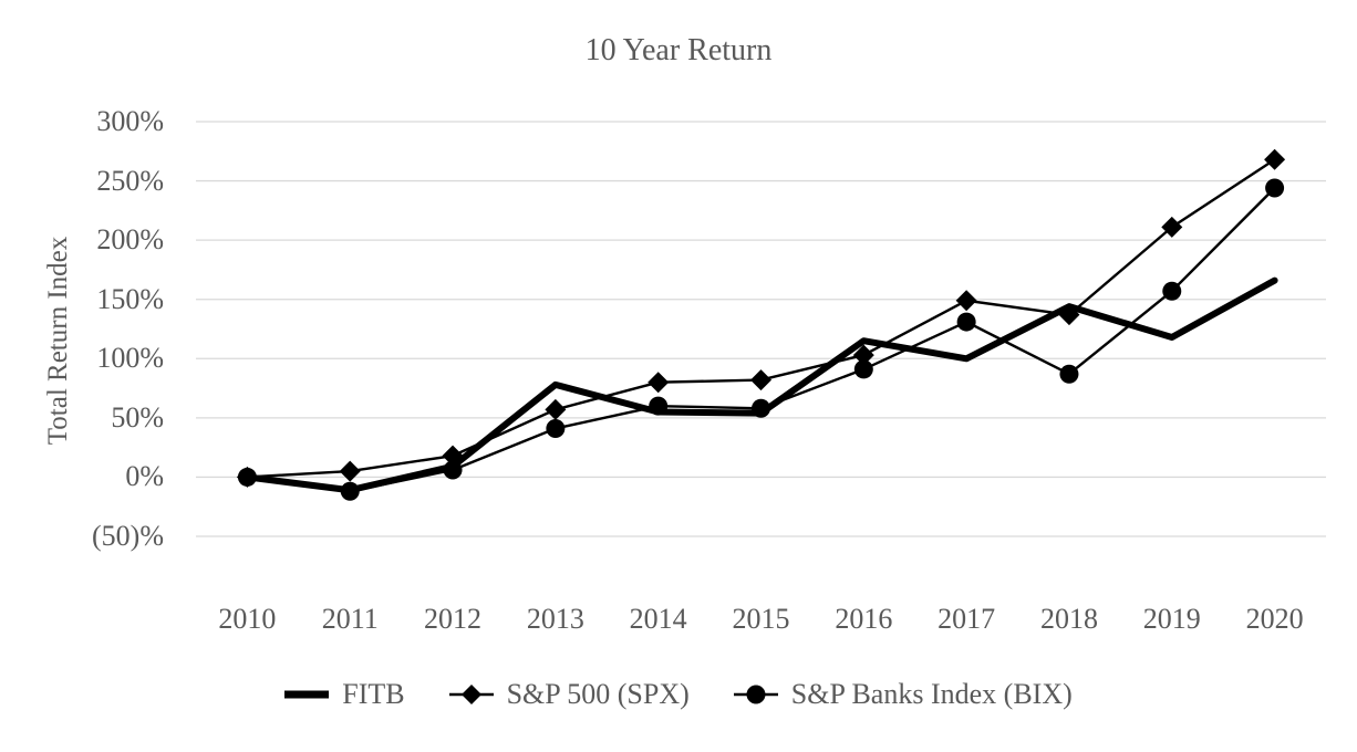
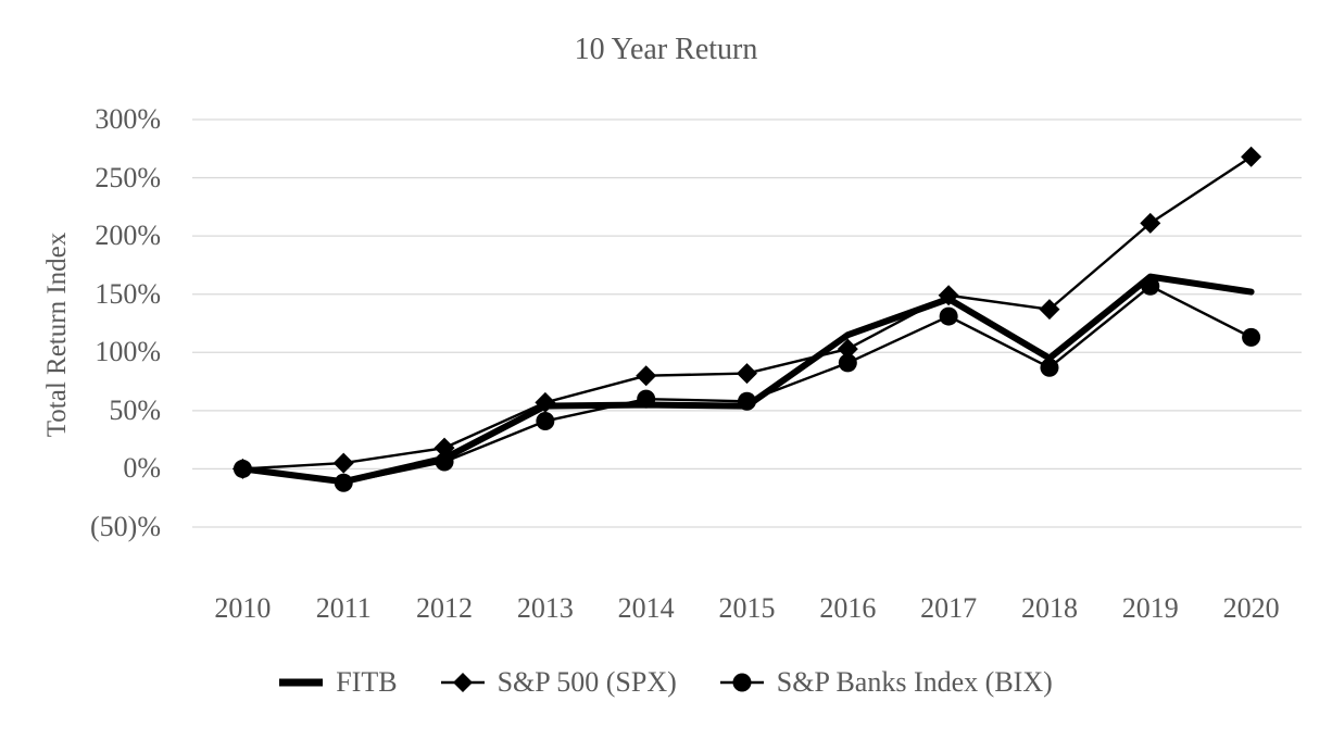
FITB/2013: 78% -> 54%
FITB/2017: 100% -> 146%
FITB/2018: 144% -> 95%
FITB/2019: 118% -> 165%
FITB/2020: 166% -> 152%
S&P Banks Index (BIX)/2020: 244% -> 113%
